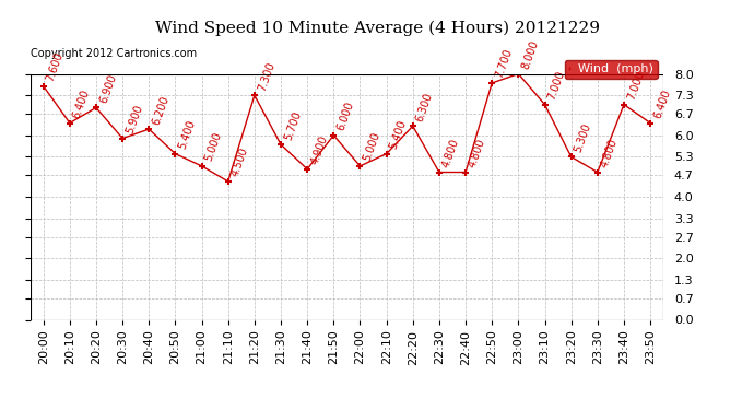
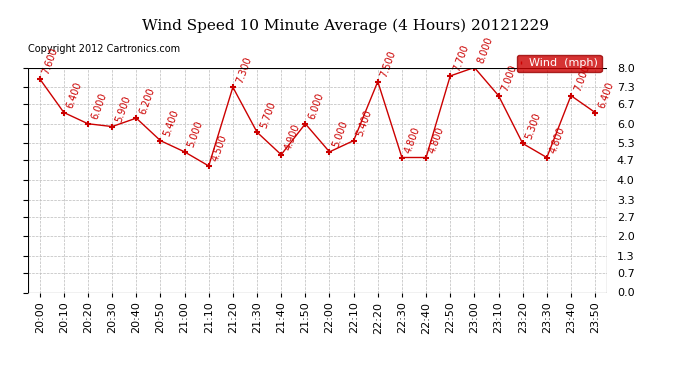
20:20: 6.900 -> 6.000
22:20: 6.300 -> 7.500
